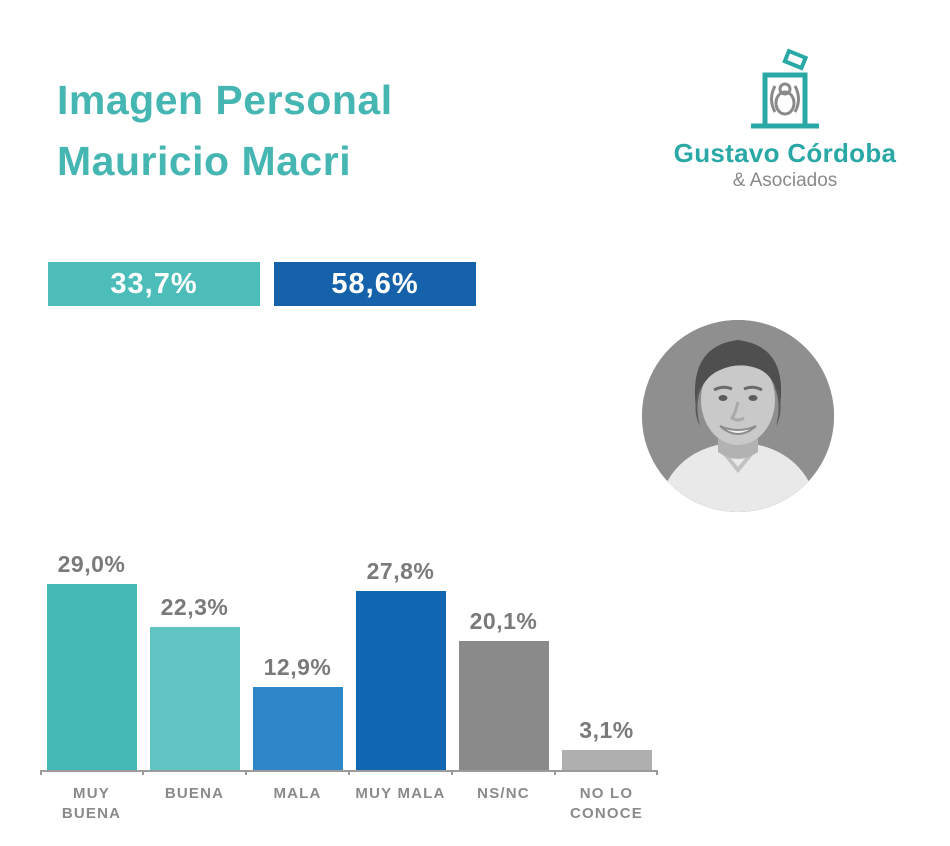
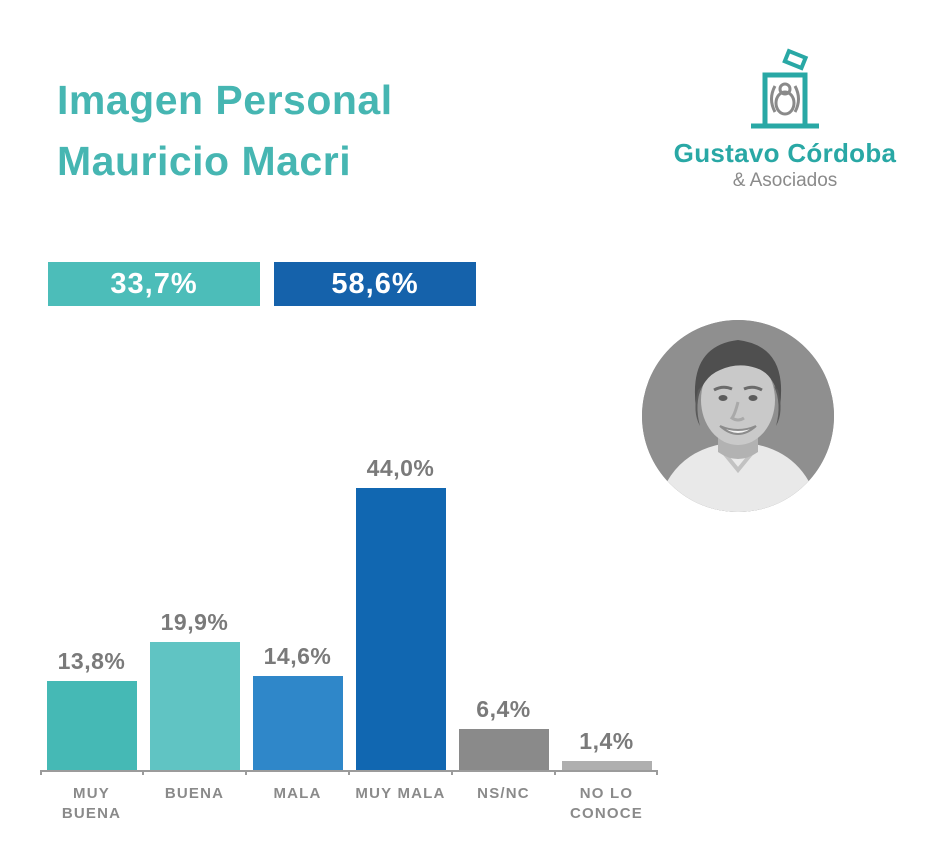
MUY BUENA: 29,0% -> 13,8%
BUENA: 22,3% -> 19,9%
MALA: 12,9% -> 14,6%
MUY MALA: 27,8% -> 44,0%
NS/NC: 20,1% -> 6,4%
NO LO CONOCE: 3,1% -> 1,4%
